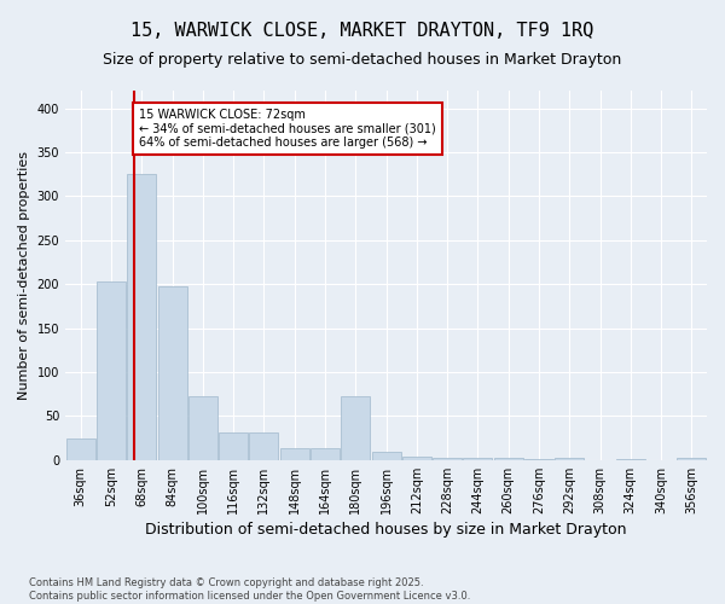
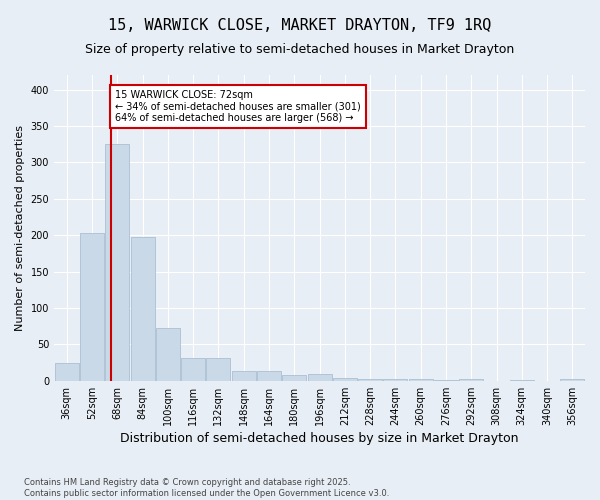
180sqm: 72 -> 8
